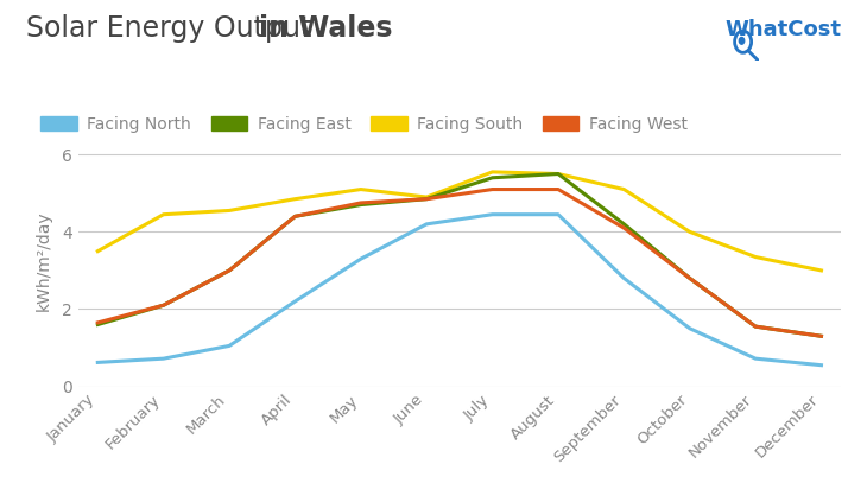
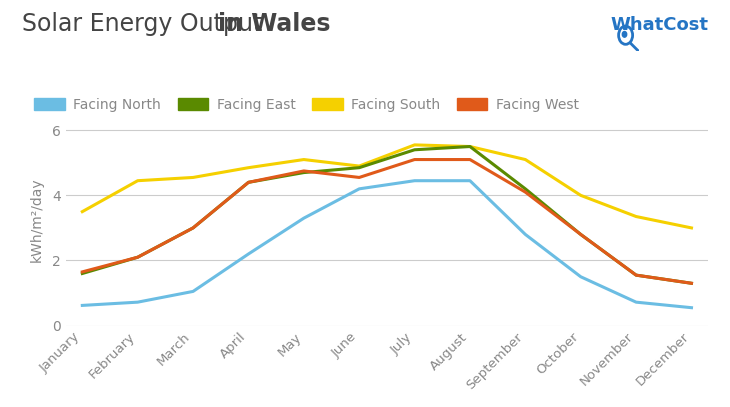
Facing West/June: 4.85 -> 4.55
